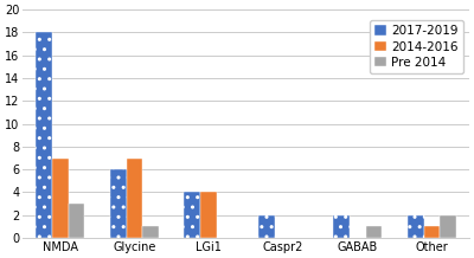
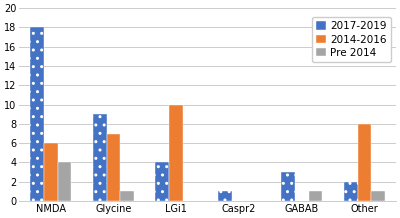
2014-2016/NMDA: 7 -> 6
Pre 2014/NMDA: 3 -> 4
2017-2019/Glycine: 6 -> 9
2014-2016/LGi1: 4 -> 10
2017-2019/Caspr2: 2 -> 1
2017-2019/GABAB: 2 -> 3
2014-2016/Other: 1 -> 8
Pre 2014/Other: 2 -> 1
